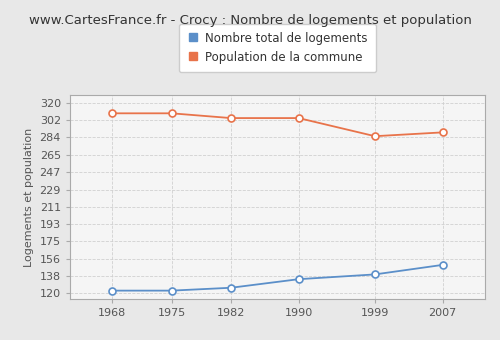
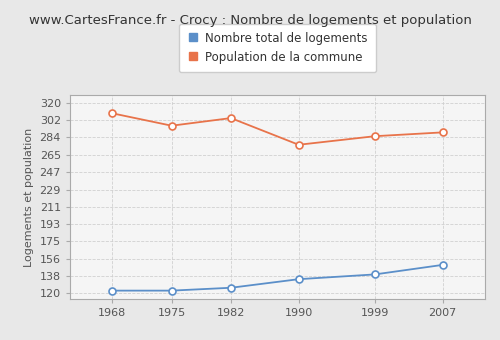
Population de la commune/1975: 309 -> 296
Population de la commune/1990: 304 -> 276
